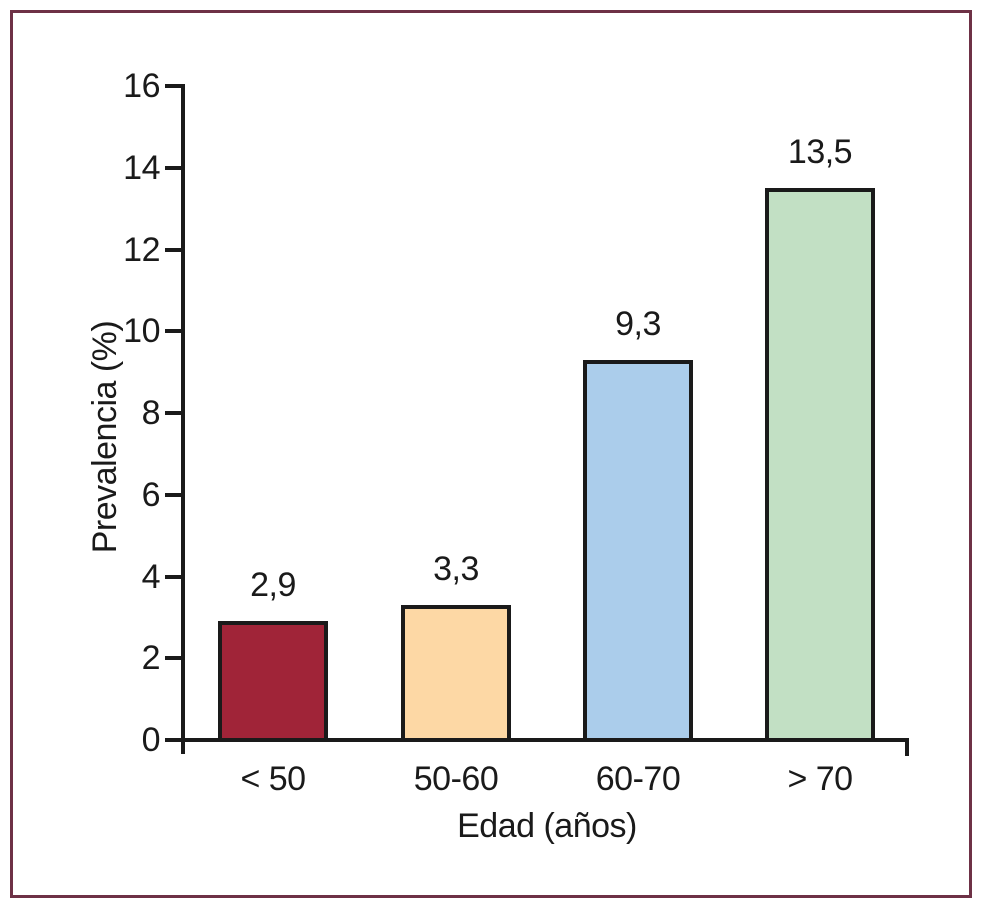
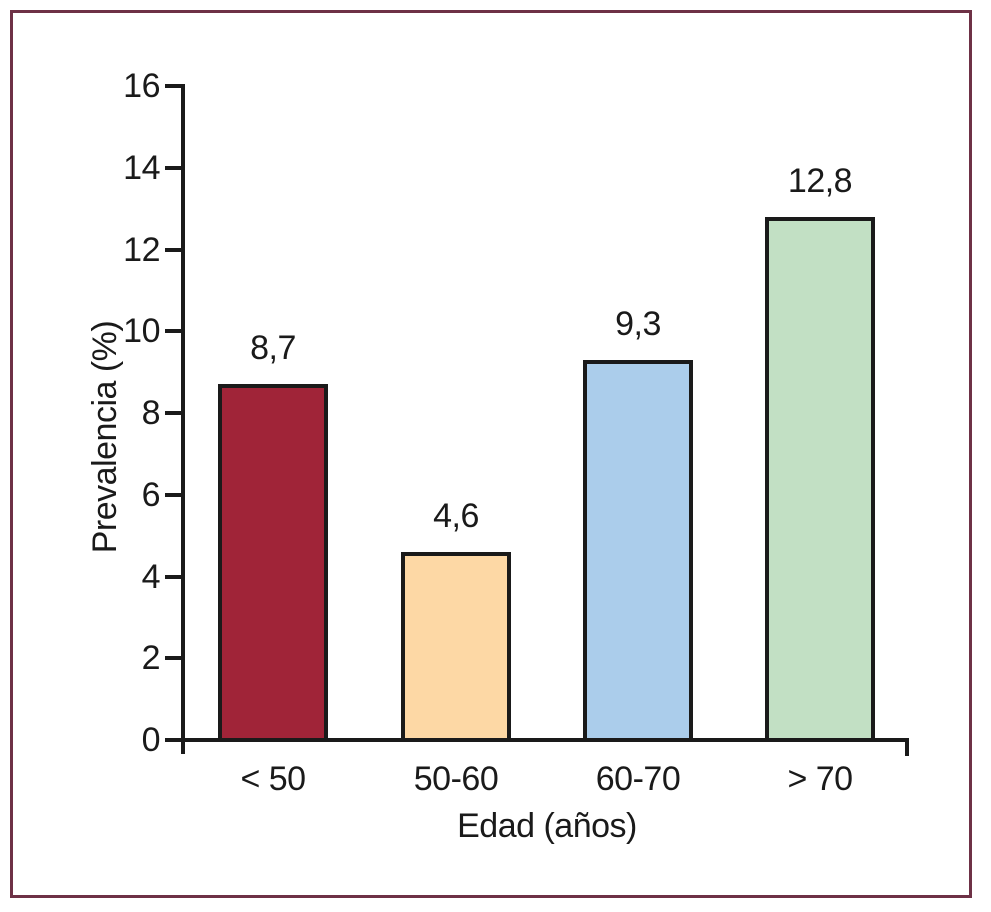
< 50: 2,9 -> 8,7
50-60: 3,3 -> 4,6
> 70: 13,5 -> 12,8
